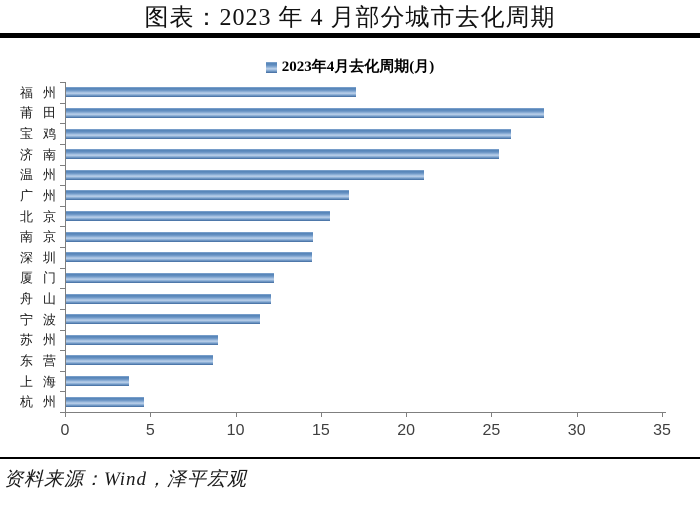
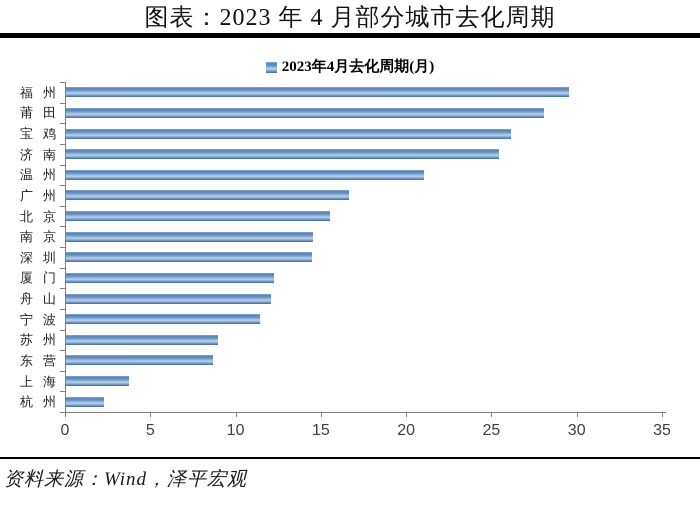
福州: 17.0 -> 29.5
杭州: 4.6 -> 2.2
